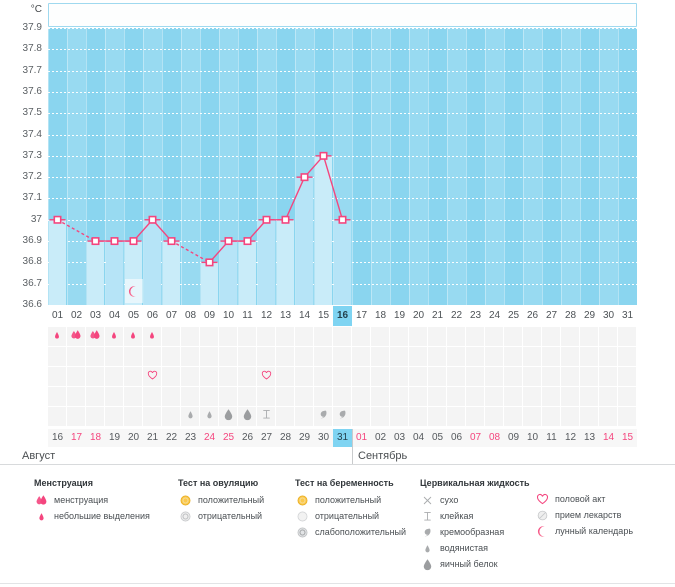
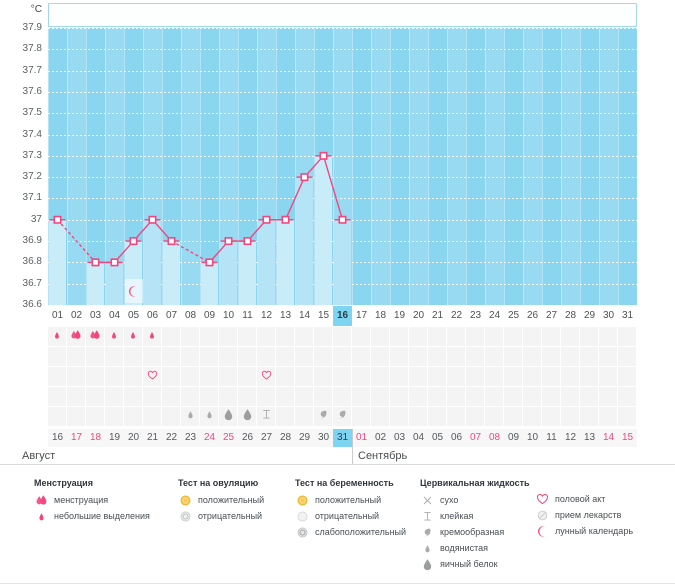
03: 36.9 -> 36.8
04: 36.9 -> 36.8
